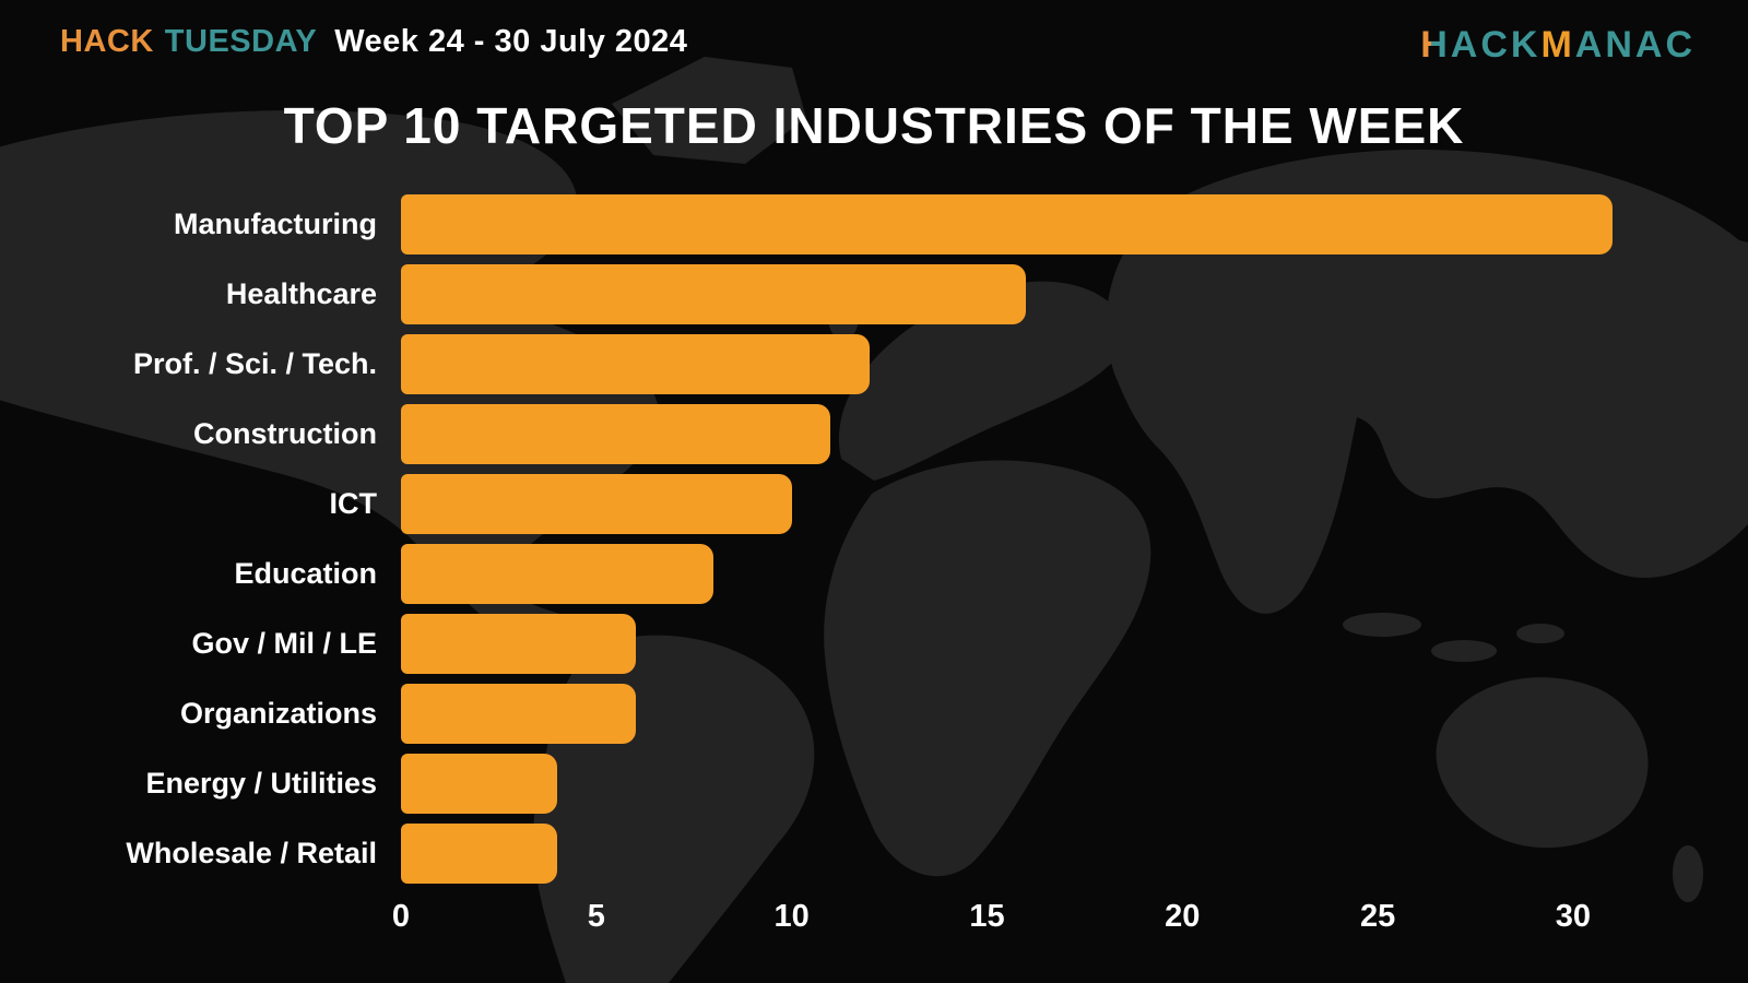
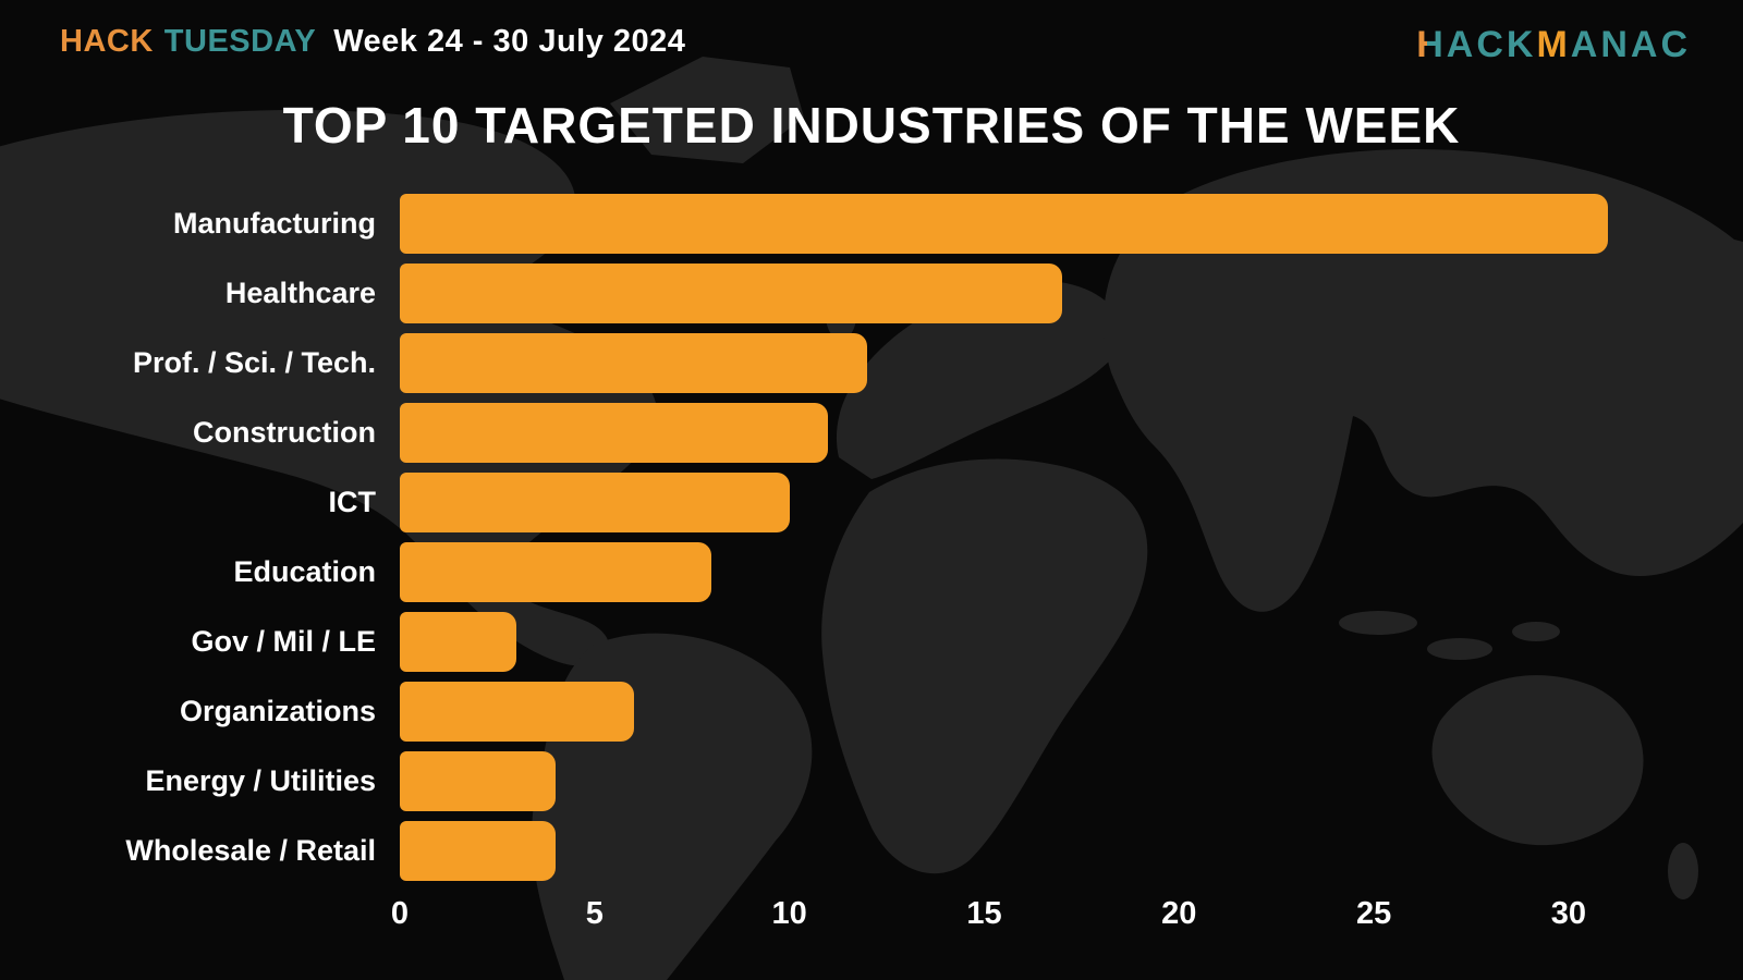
Healthcare: 16 -> 17
Gov / Mil / LE: 6 -> 3
